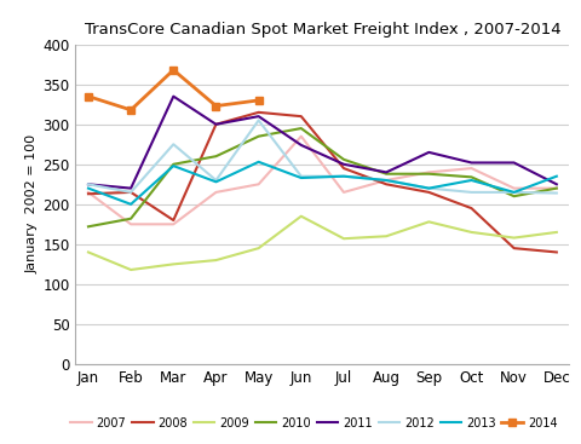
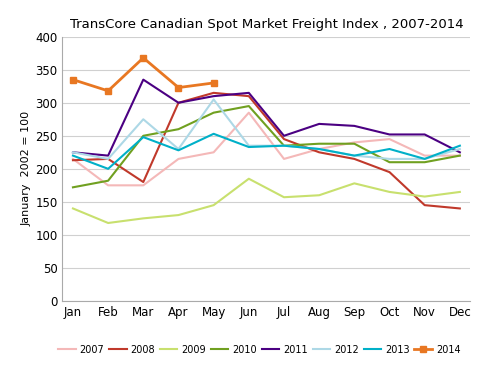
2011/Jun: 274 -> 315
2010/Jul: 256 -> 235
2011/Aug: 240 -> 268
2010/Oct: 234 -> 210
2012/Dec: 214 -> 230
